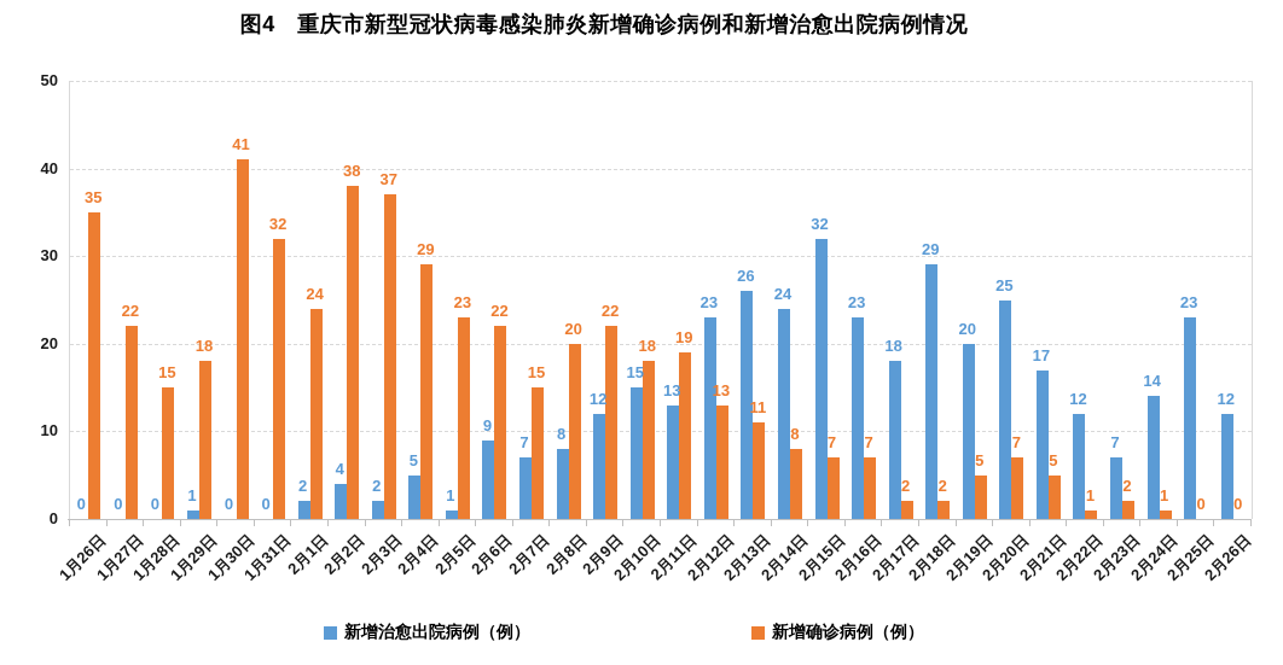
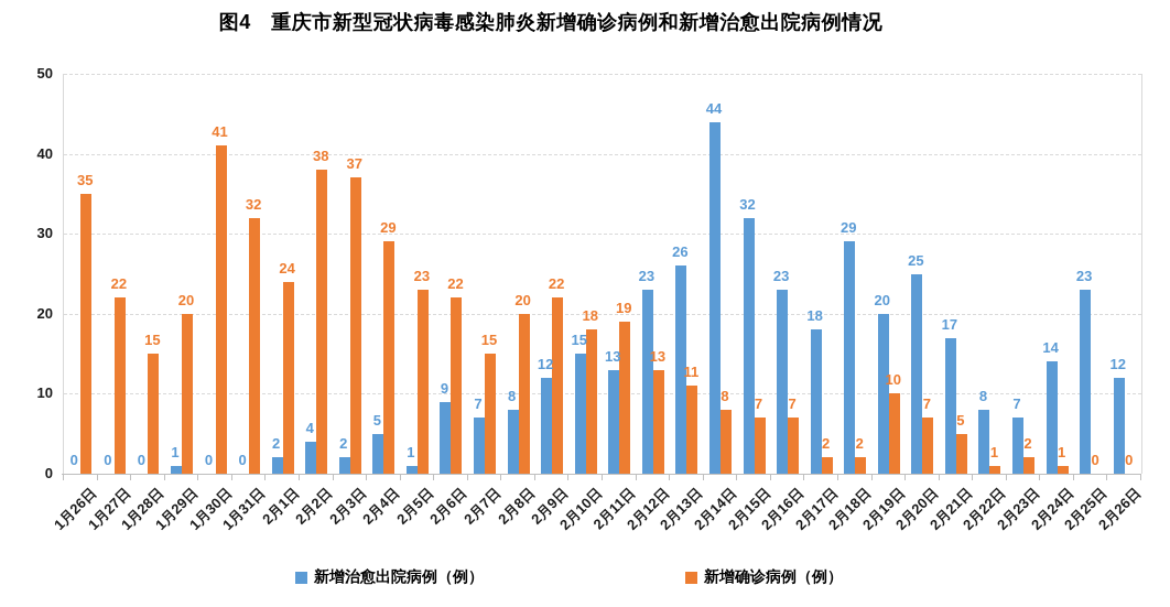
新增确诊病例（例）/1月29日: 18 -> 20
新增治愈出院病例（例）/2月14日: 24 -> 44
新增确诊病例（例）/2月19日: 5 -> 10
新增治愈出院病例（例）/2月22日: 12 -> 8
